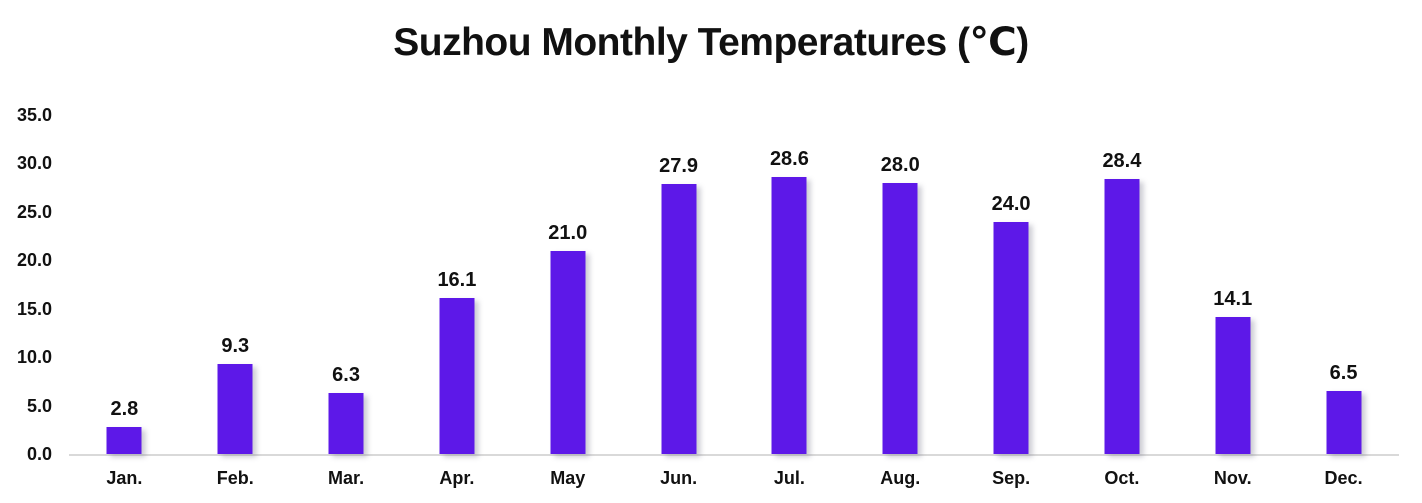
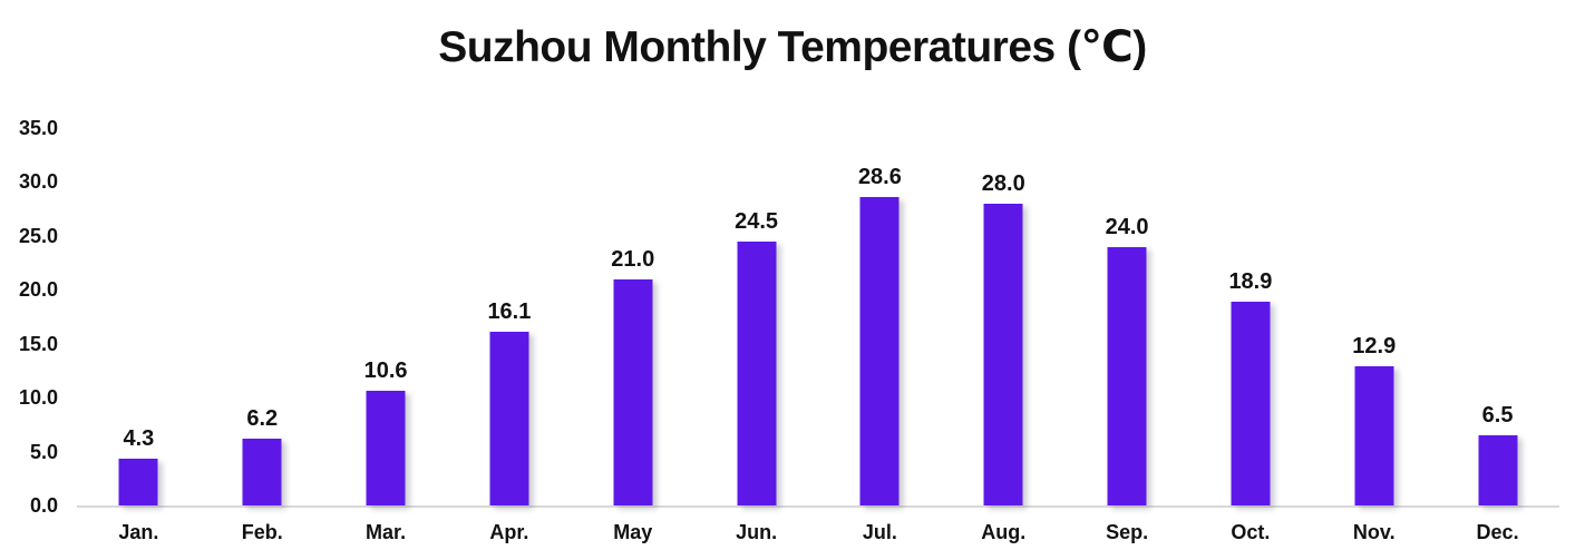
Jan.: 2.8 -> 4.3
Feb.: 9.3 -> 6.2
Mar.: 6.3 -> 10.6
Jun.: 27.9 -> 24.5
Oct.: 28.4 -> 18.9
Nov.: 14.1 -> 12.9
